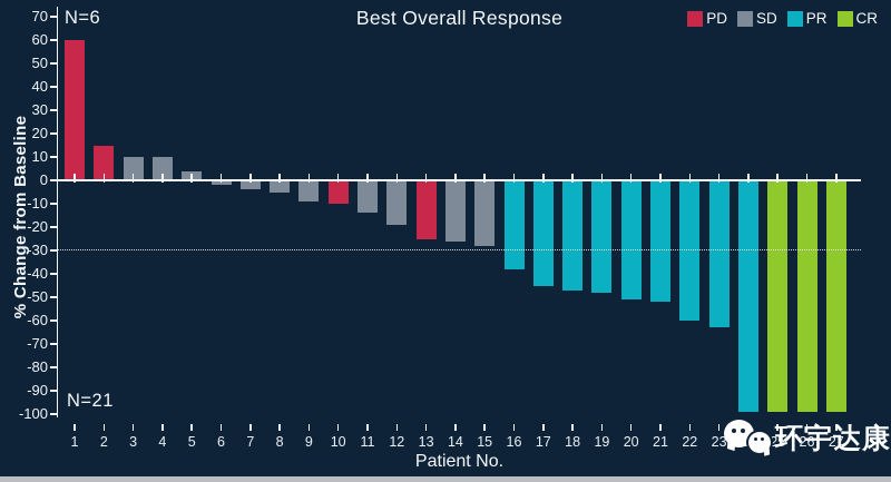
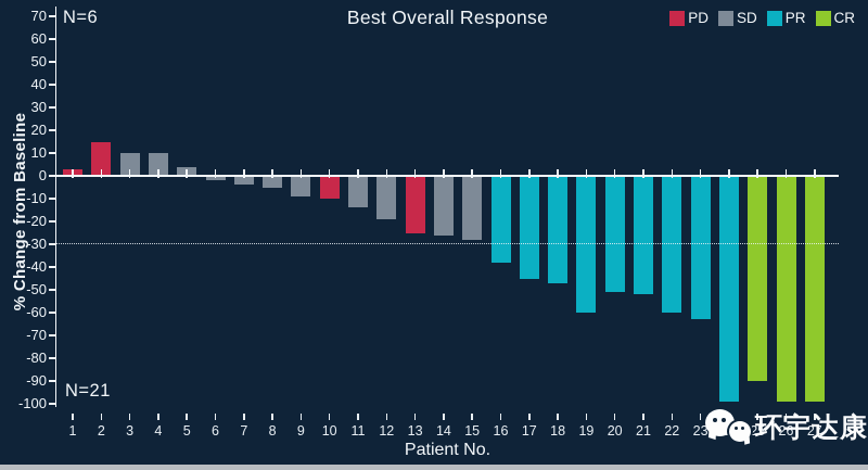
1: 60 -> 3
19: -48 -> -60
25: -99 -> -90
